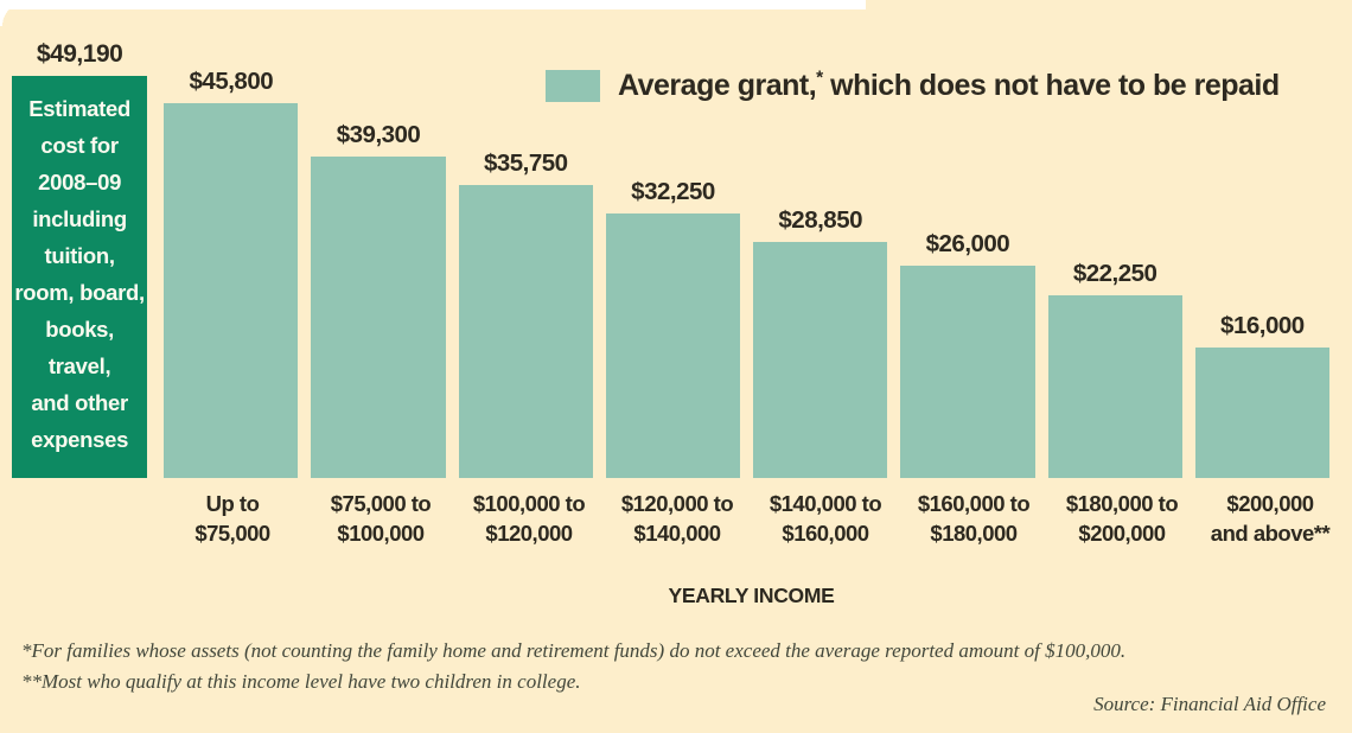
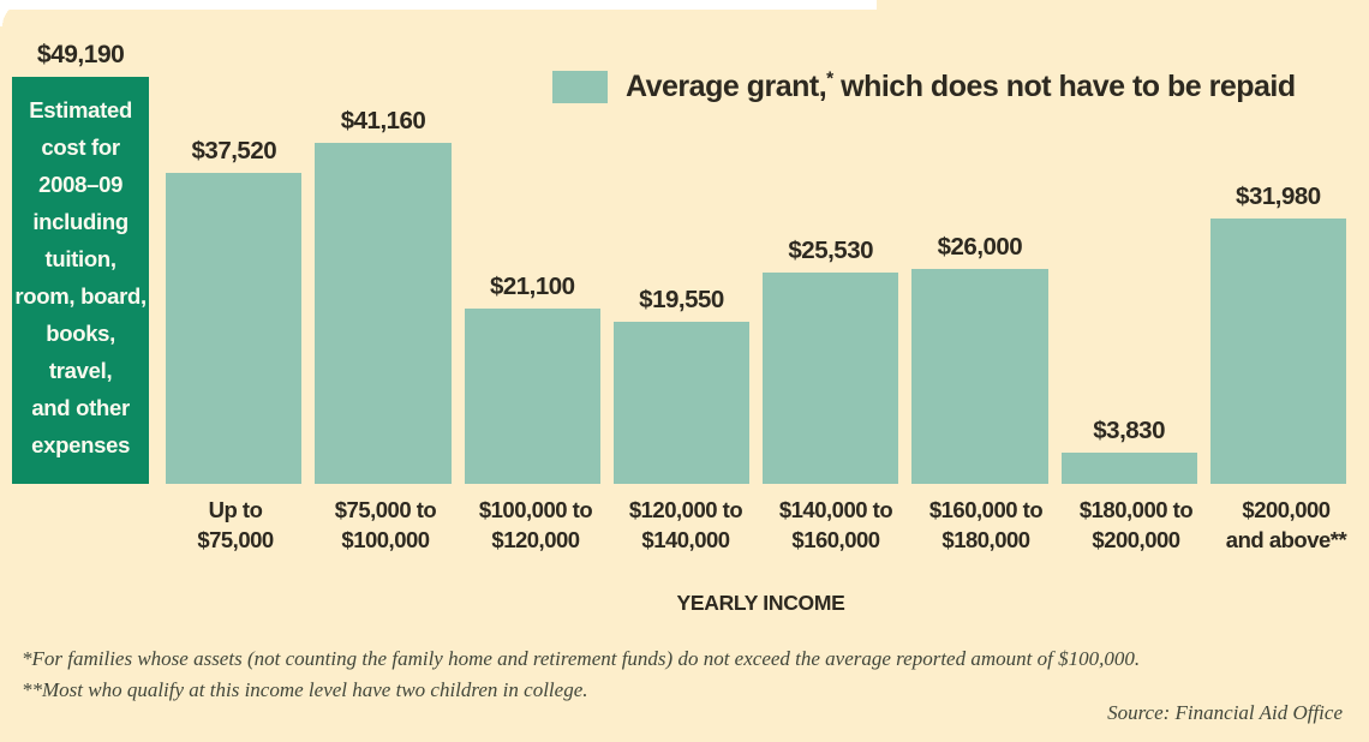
Up to $75,000: $45,800 -> $37,520
$75,000 to $100,000: $39,300 -> $41,160
$100,000 to $120,000: $35,750 -> $21,100
$120,000 to $140,000: $32,250 -> $19,550
$140,000 to $160,000: $28,850 -> $25,530
$180,000 to $200,000: $22,250 -> $3,830
$200,000 and above**: $16,000 -> $31,980
